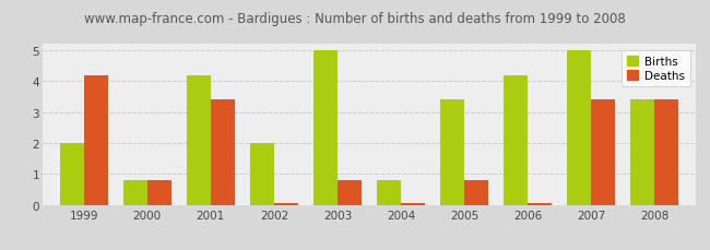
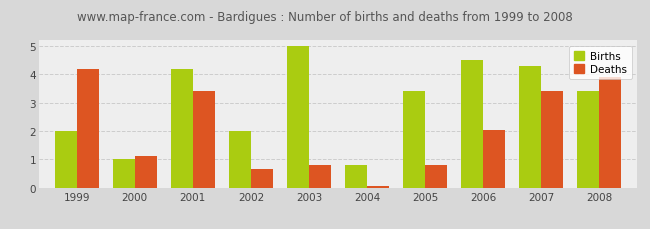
Births/2000: 0.8 -> 1.0
Deaths/2000: 0.80 -> 1.10
Deaths/2002: 0.05 -> 0.65
Births/2006: 4.2 -> 4.5
Deaths/2006: 0.05 -> 2.05
Births/2007: 5.0 -> 4.3
Deaths/2008: 3.40 -> 3.90
